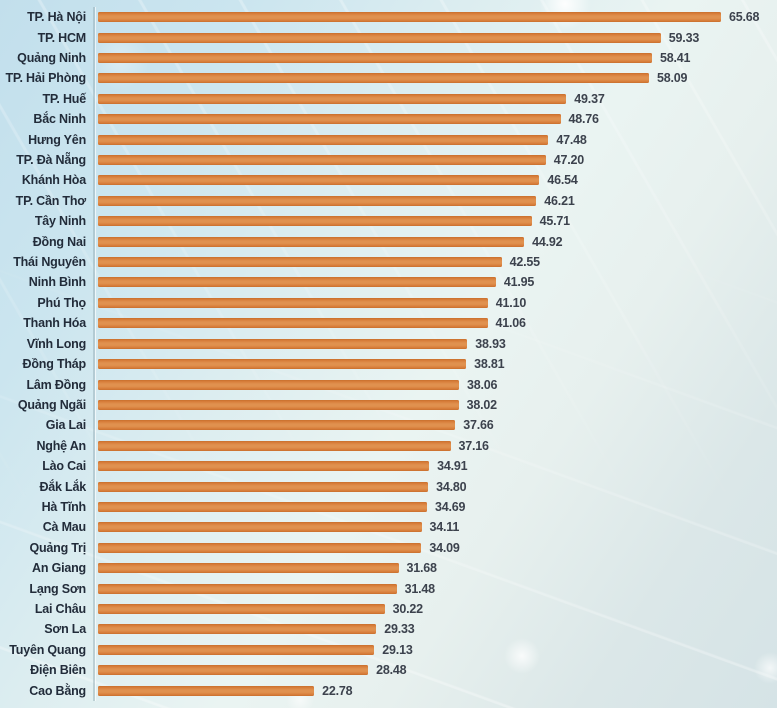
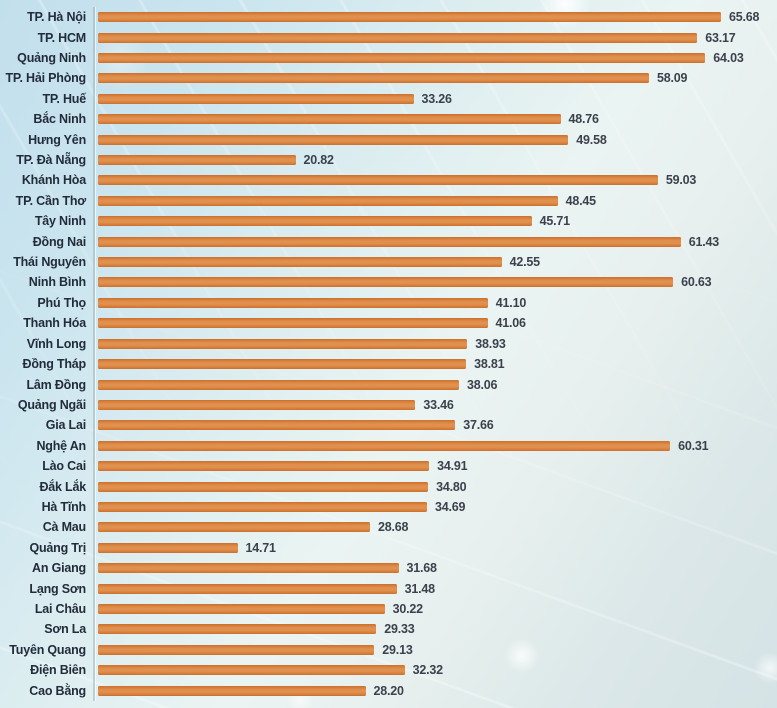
TP. HCM: 59.33 -> 63.17
Quảng Ninh: 58.41 -> 64.03
TP. Huế: 49.37 -> 33.26
Hưng Yên: 47.48 -> 49.58
TP. Đà Nẵng: 47.20 -> 20.82
Khánh Hòa: 46.54 -> 59.03
TP. Cần Thơ: 46.21 -> 48.45
Đồng Nai: 44.92 -> 61.43
Ninh Bình: 41.95 -> 60.63
Quảng Ngãi: 38.02 -> 33.46
Nghệ An: 37.16 -> 60.31
Cà Mau: 34.11 -> 28.68
Quảng Trị: 34.09 -> 14.71
Điện Biên: 28.48 -> 32.32
Cao Bằng: 22.78 -> 28.20
